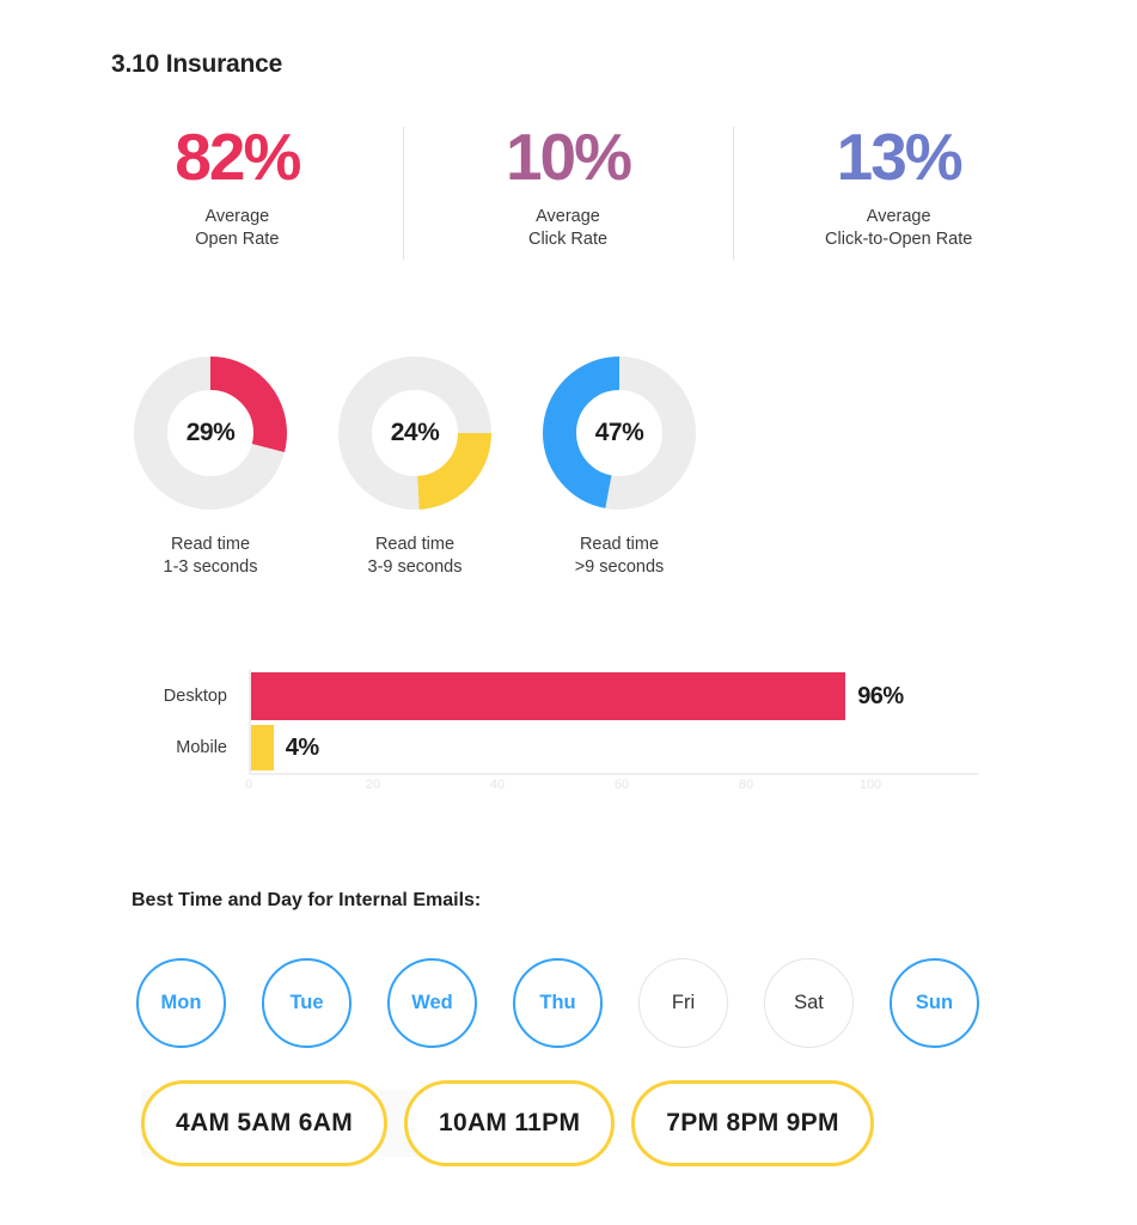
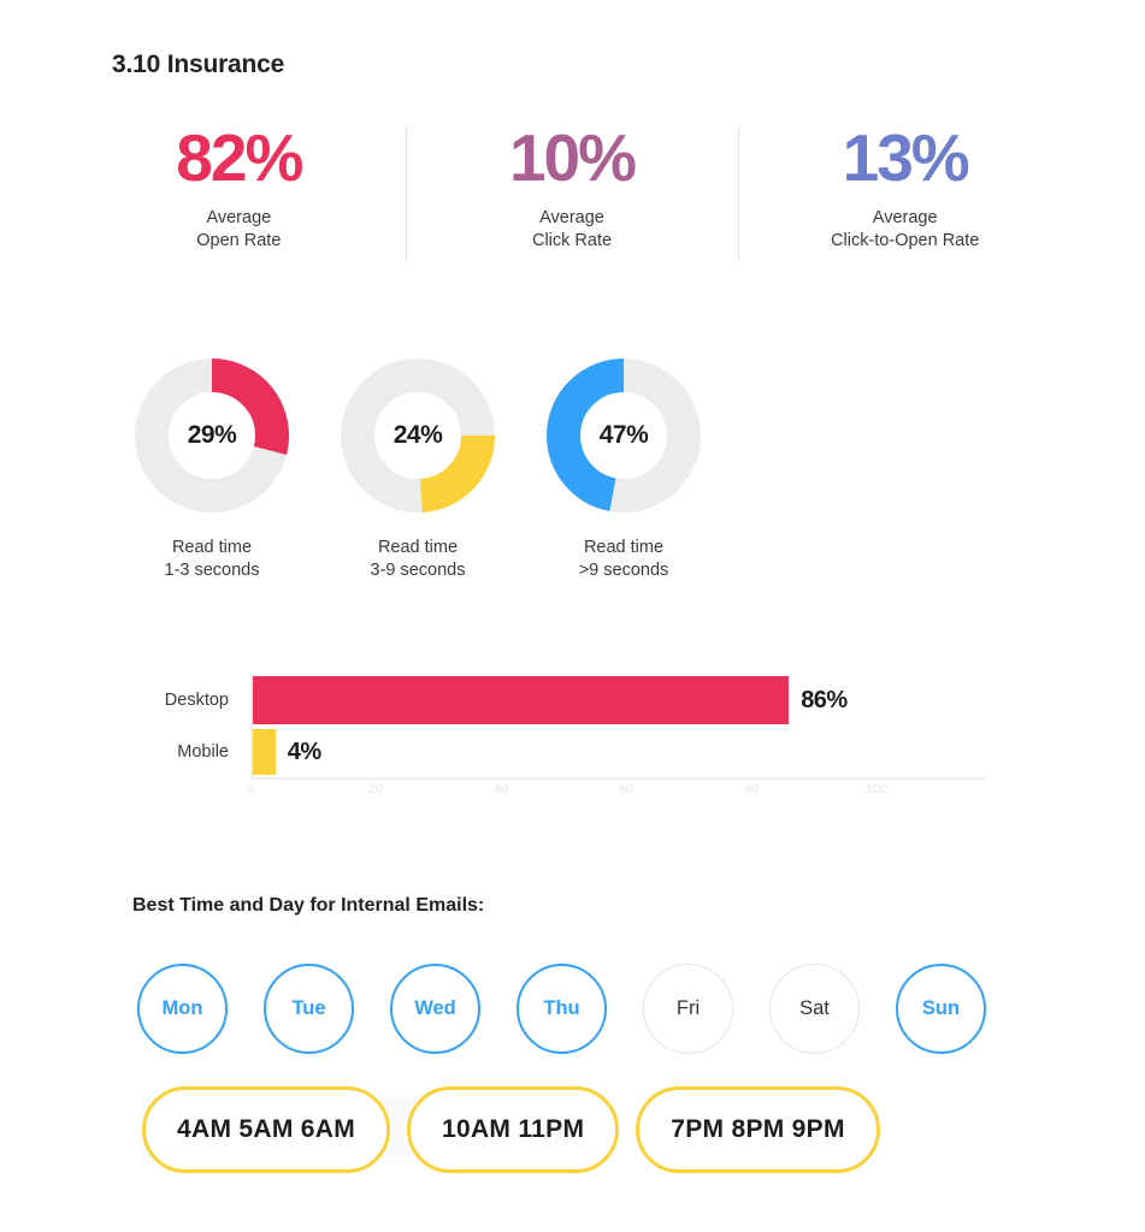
Desktop: 96% -> 86%
